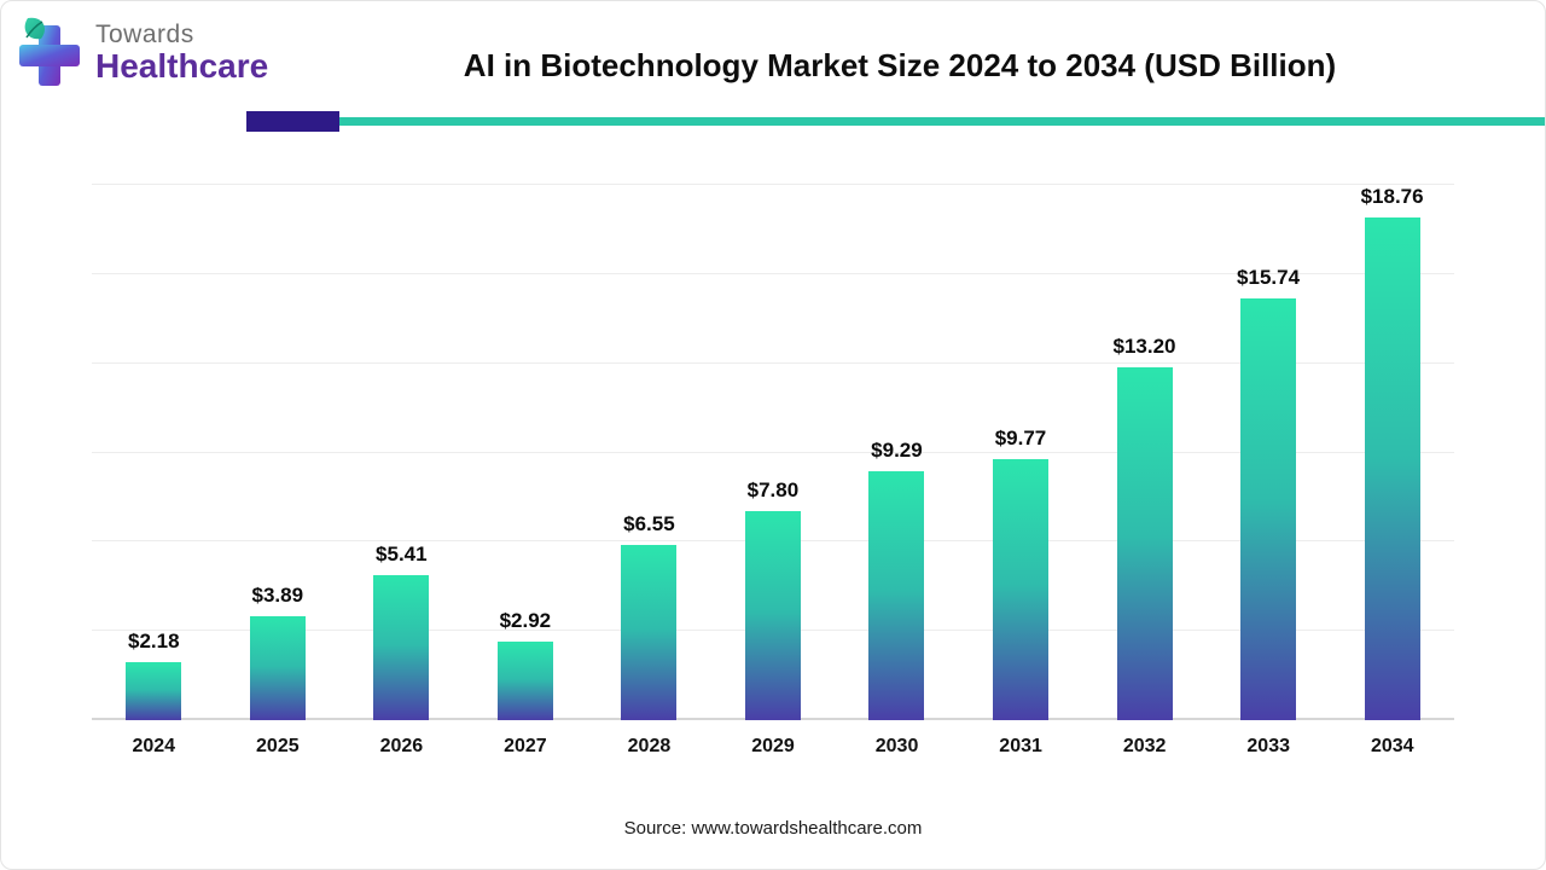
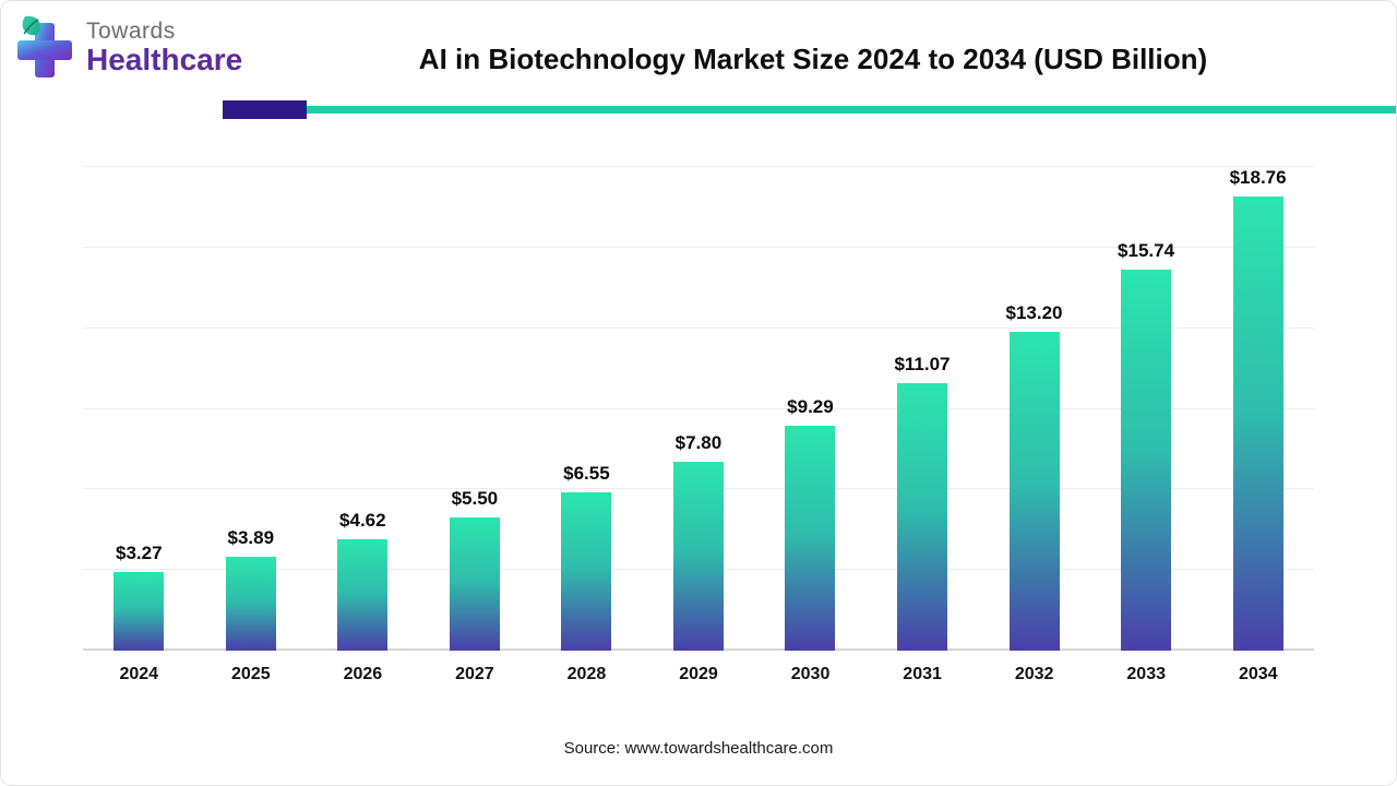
2024: $2.18 -> $3.27
2026: $5.41 -> $4.62
2027: $2.92 -> $5.50
2031: $9.77 -> $11.07
